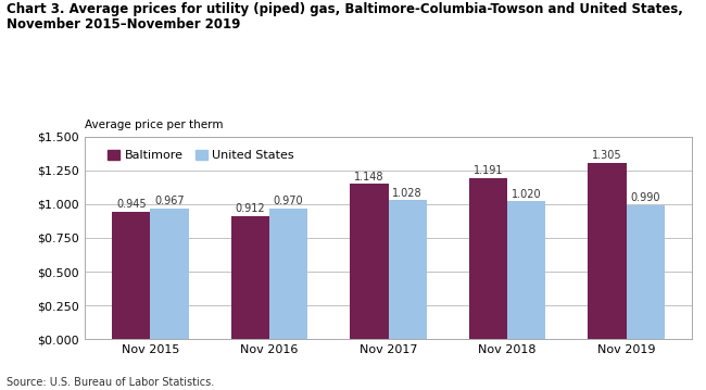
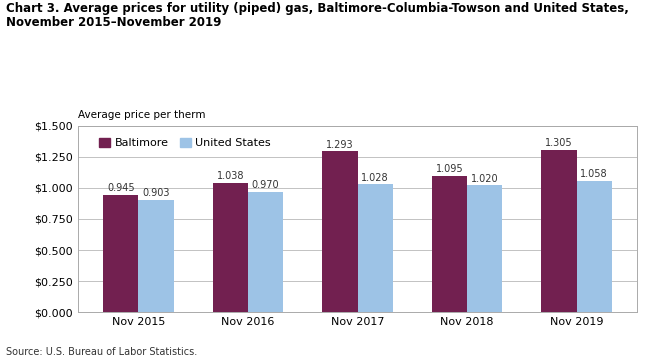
United States/Nov 2015: 0.967 -> 0.903
Baltimore/Nov 2016: 0.912 -> 1.038
Baltimore/Nov 2017: 1.148 -> 1.293
Baltimore/Nov 2018: 1.191 -> 1.095
United States/Nov 2019: 0.990 -> 1.058
